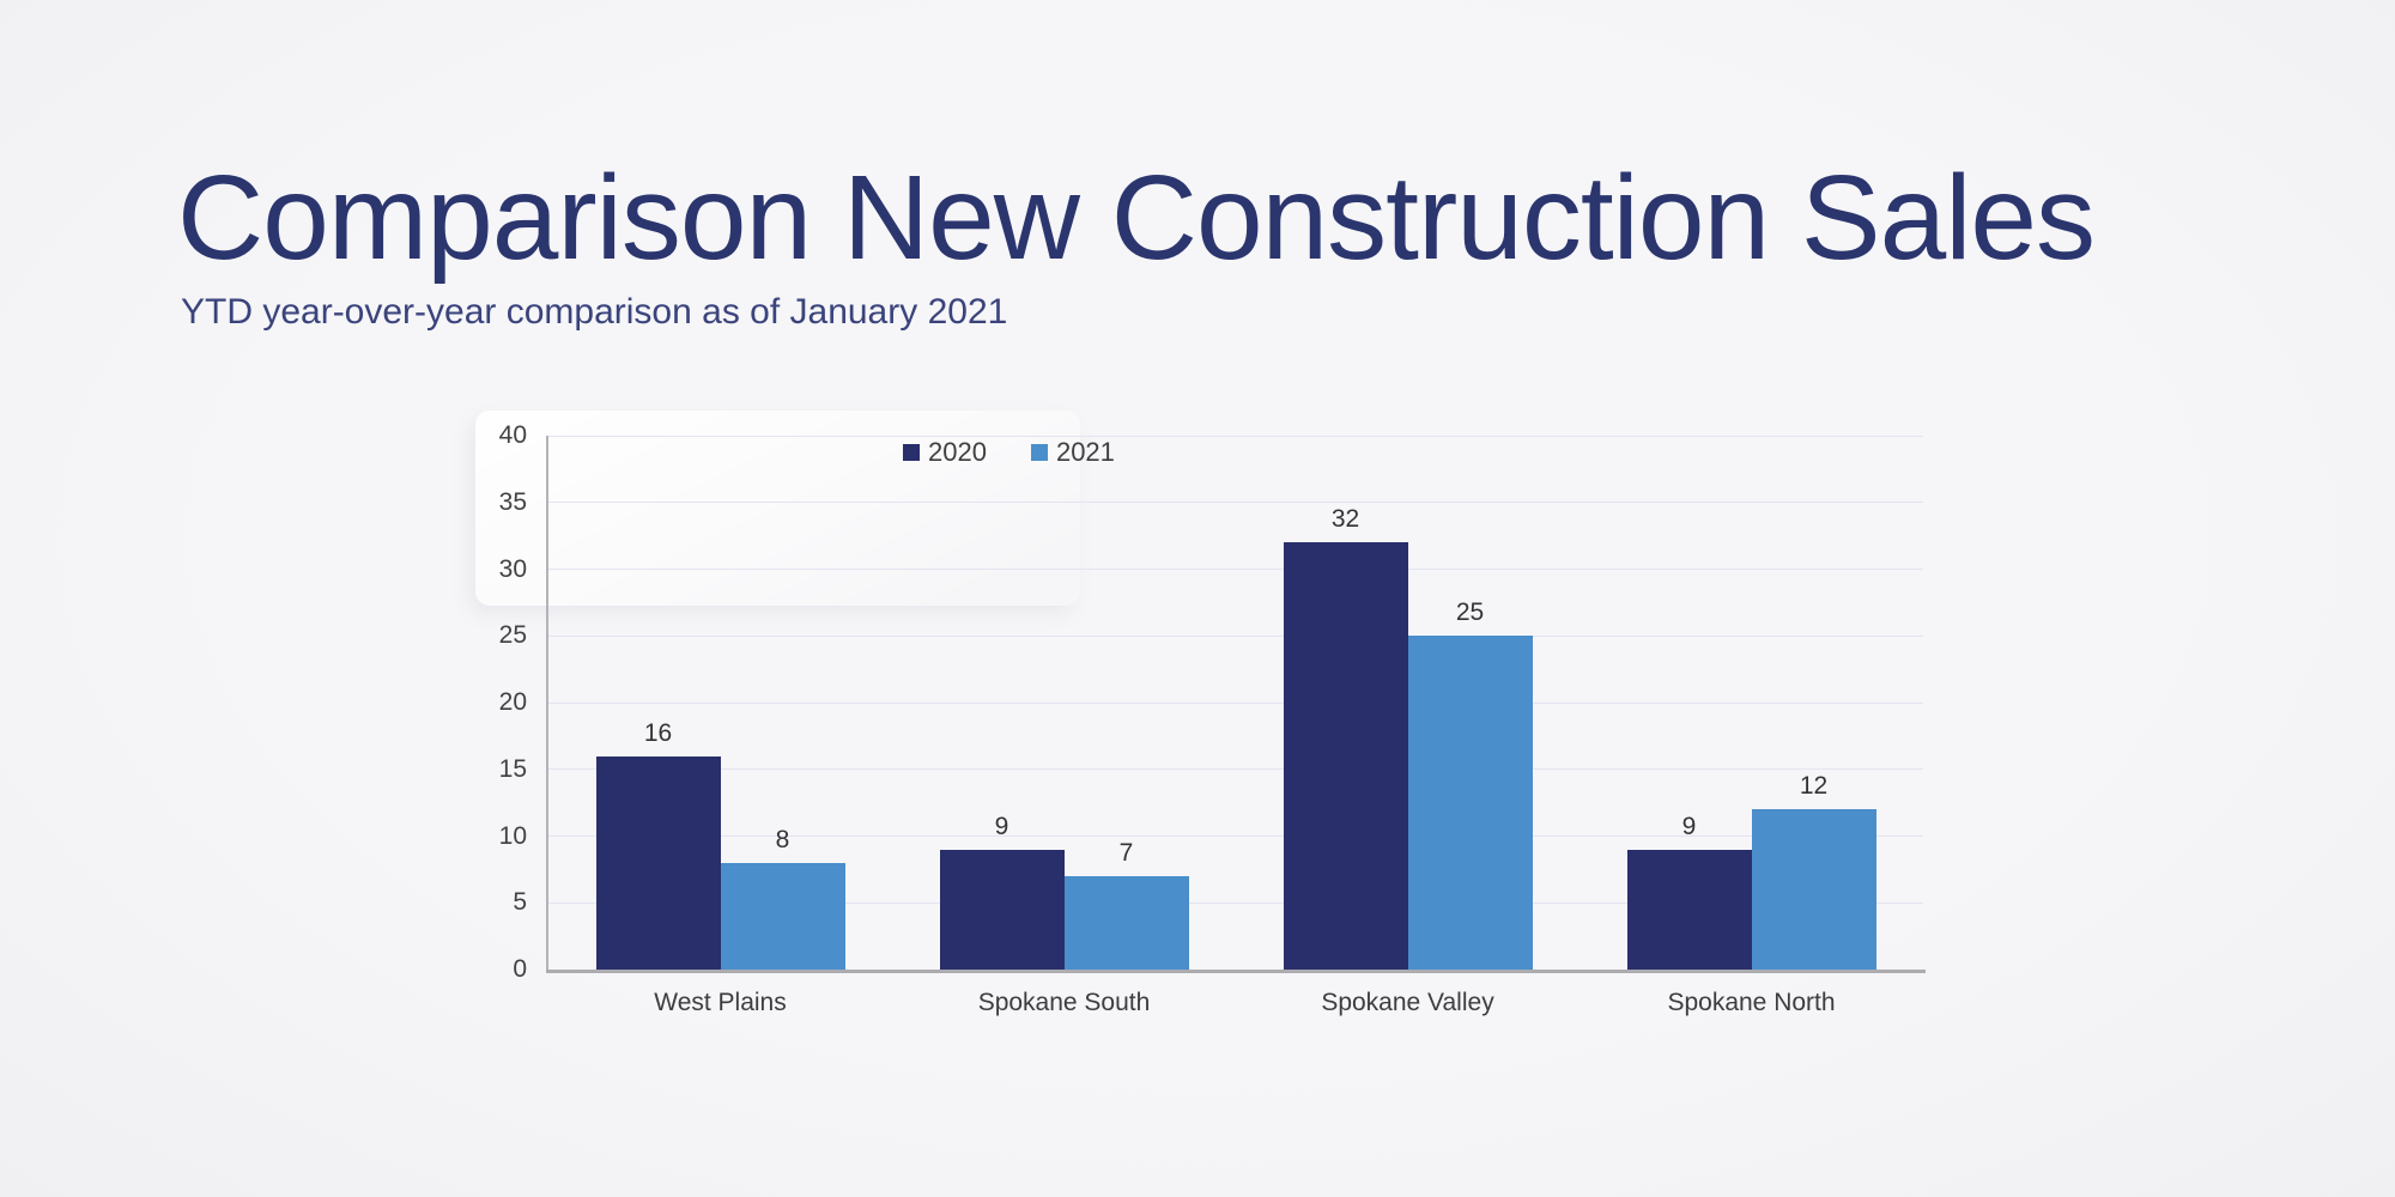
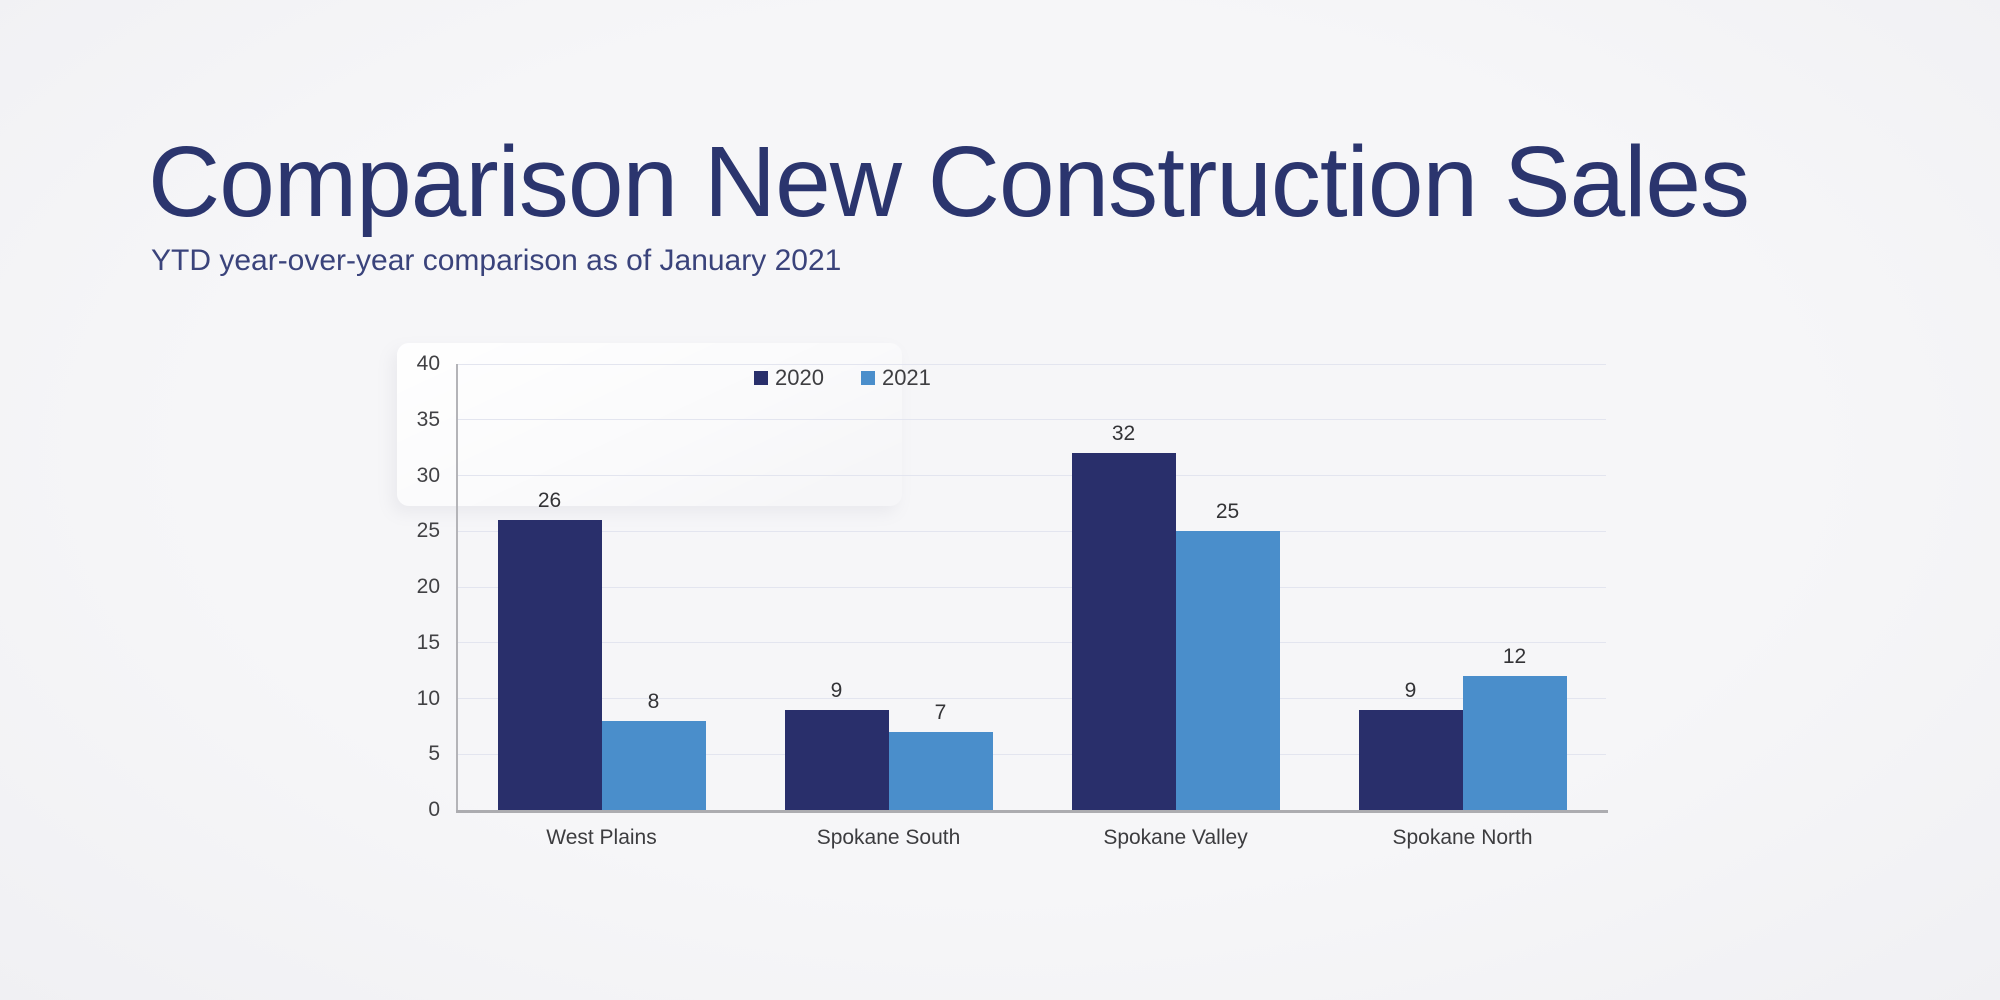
2020/West Plains: 16 -> 26
